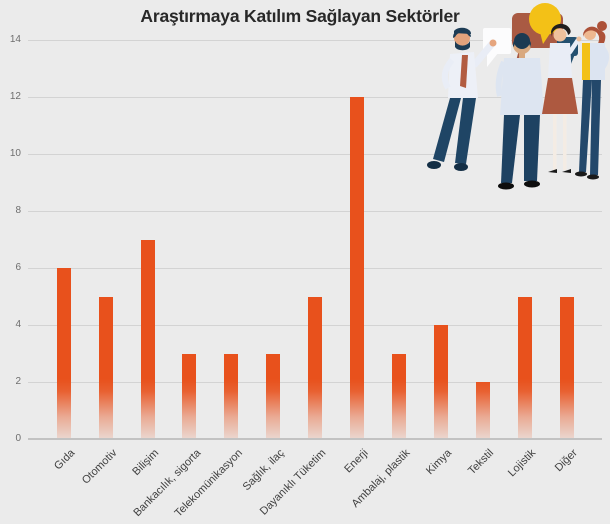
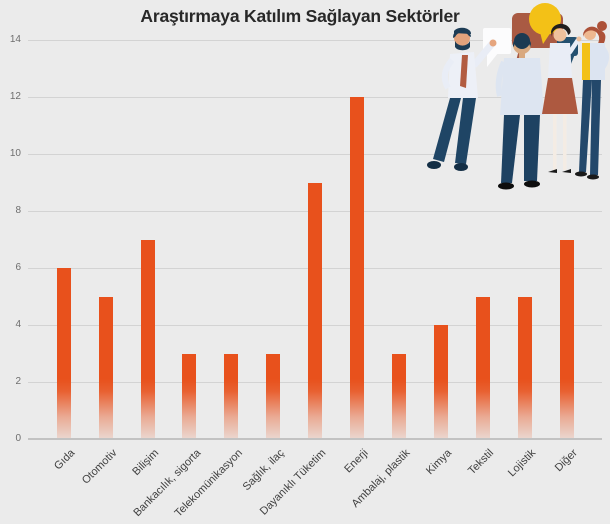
Dayanıklı Tüketim: 5 -> 9
Tekstil: 2 -> 5
Diğer: 5 -> 7
